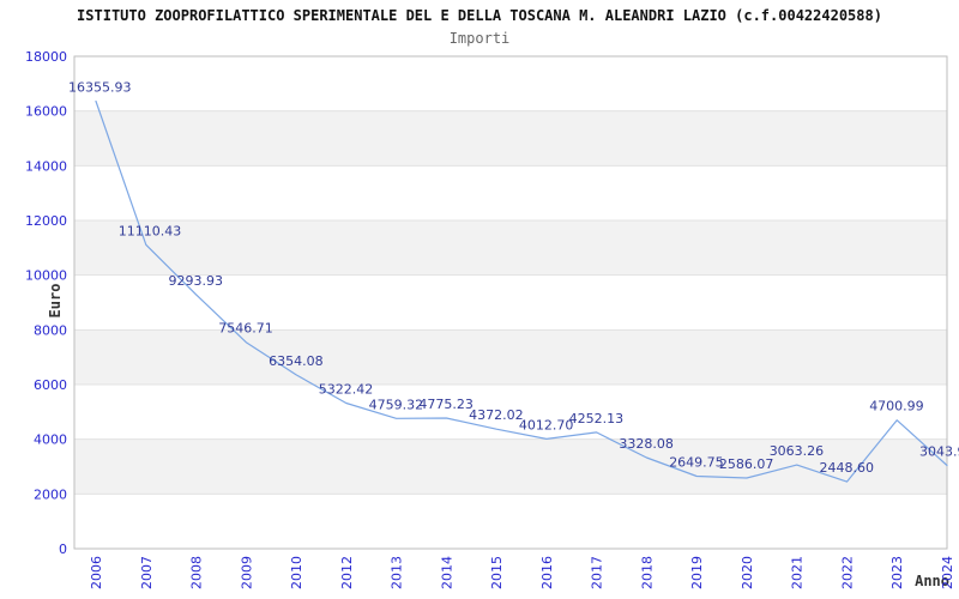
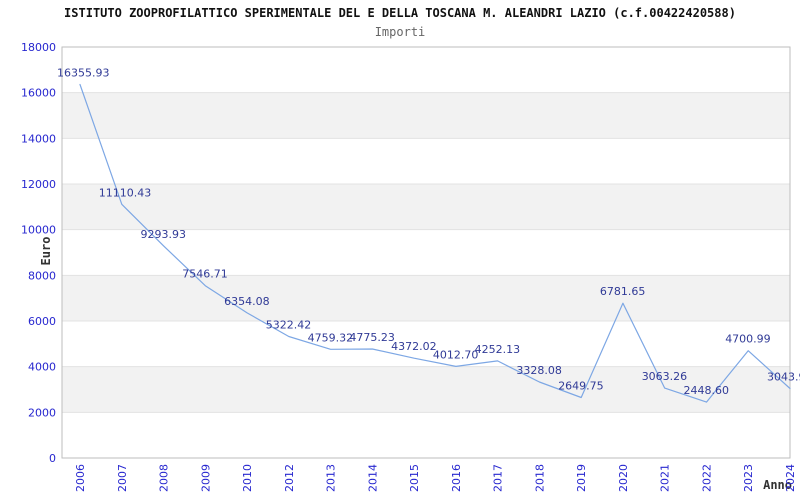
2020: 2586.07 -> 6781.65
